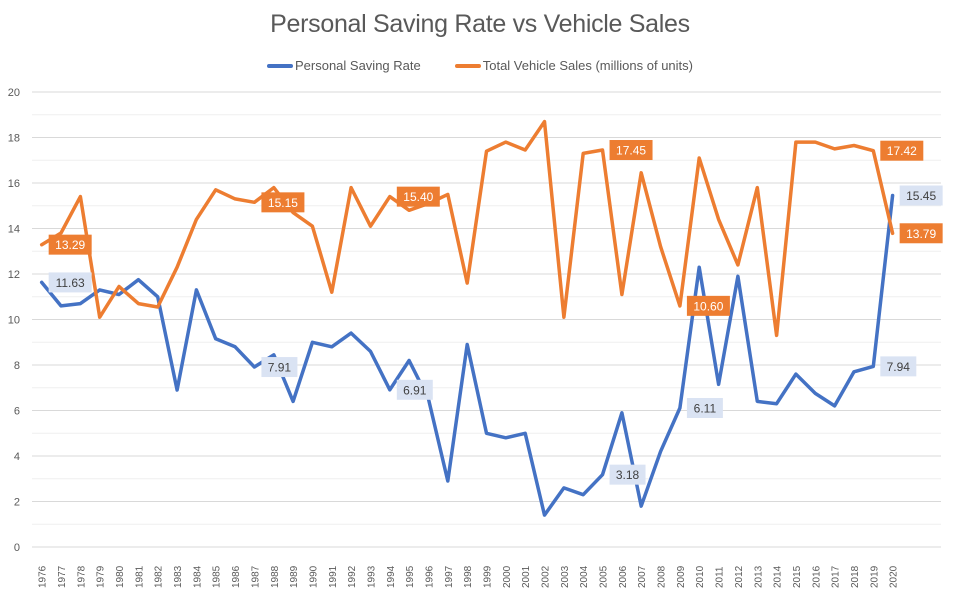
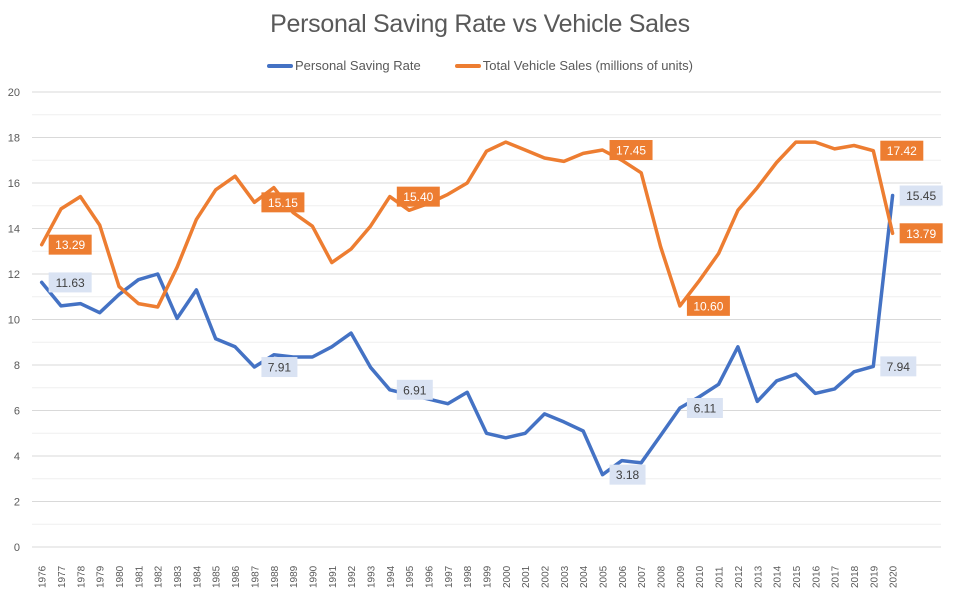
Total Vehicle Sales (millions of units)/1977: 13.8 -> 14.9
Personal Saving Rate/1979: 11.3 -> 10.3
Total Vehicle Sales (millions of units)/1979: 10.1 -> 14.2
Personal Saving Rate/1982: 11.0 -> 12.0
Personal Saving Rate/1983: 6.9 -> 10.1
Total Vehicle Sales (millions of units)/1986: 15.3 -> 16.3
Personal Saving Rate/1989: 6.4 -> 8.3
Personal Saving Rate/1990: 9.0 -> 8.3
Total Vehicle Sales (millions of units)/1991: 11.2 -> 12.5
Total Vehicle Sales (millions of units)/1992: 15.8 -> 13.1
Personal Saving Rate/1993: 8.6 -> 7.9
Personal Saving Rate/1995: 8.2 -> 6.7
Personal Saving Rate/1997: 2.9 -> 6.3
Personal Saving Rate/1998: 8.9 -> 6.8
Total Vehicle Sales (millions of units)/1998: 11.6 -> 16.0
Personal Saving Rate/2002: 1.4 -> 5.8
Total Vehicle Sales (millions of units)/2002: 18.7 -> 17.1
Personal Saving Rate/2003: 2.6 -> 5.5
Total Vehicle Sales (millions of units)/2003: 10.1 -> 16.9
Personal Saving Rate/2004: 2.3 -> 5.1
Personal Saving Rate/2006: 5.9 -> 3.8
Total Vehicle Sales (millions of units)/2006: 11.1 -> 17.0
Personal Saving Rate/2007: 1.8 -> 3.7
Personal Saving Rate/2008: 4.2 -> 4.9
Personal Saving Rate/2010: 12.3 -> 6.6
Total Vehicle Sales (millions of units)/2010: 17.1 -> 11.7
Total Vehicle Sales (millions of units)/2011: 14.4 -> 12.9
Personal Saving Rate/2012: 11.9 -> 8.8
Total Vehicle Sales (millions of units)/2012: 12.4 -> 14.8
Personal Saving Rate/2014: 6.3 -> 7.3
Total Vehicle Sales (millions of units)/2014: 9.3 -> 16.9
Personal Saving Rate/2017: 6.2 -> 7.0
